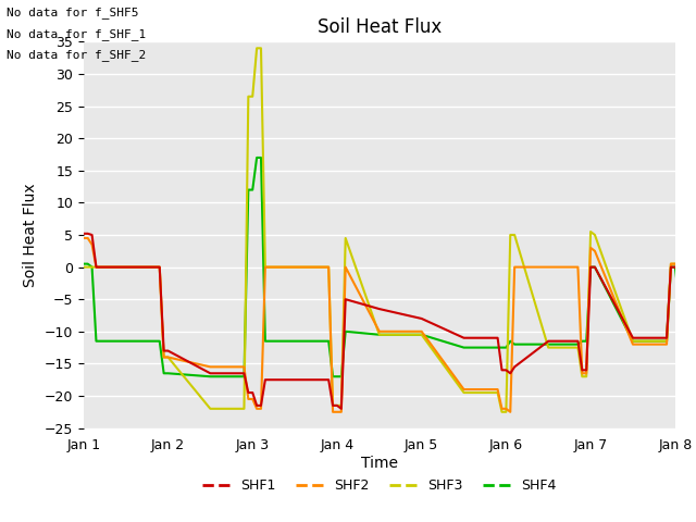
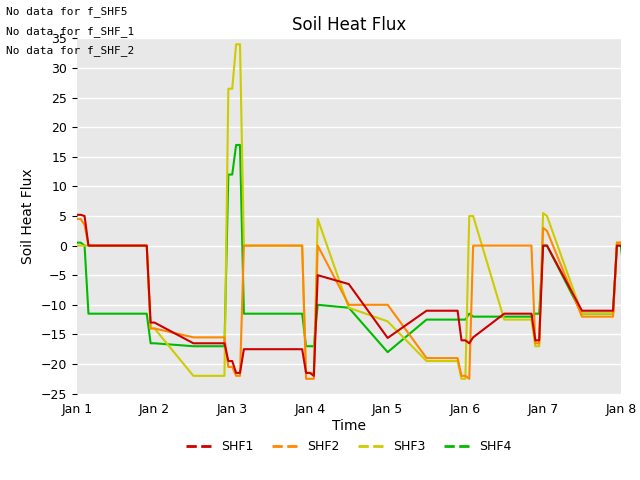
SHF1/Jan 5: -8.0 -> -15.6
SHF3/Jan 5: -10.5 -> -12.8
SHF4/Jan 5: -10.5 -> -18.0
